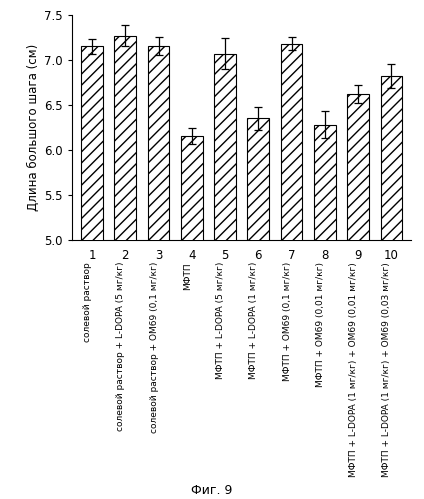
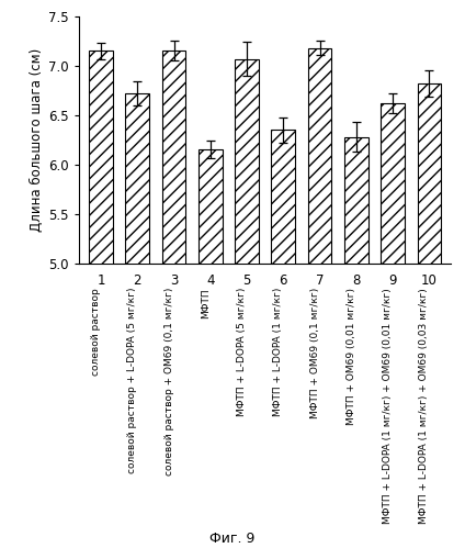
2: 7.27 -> 6.72
